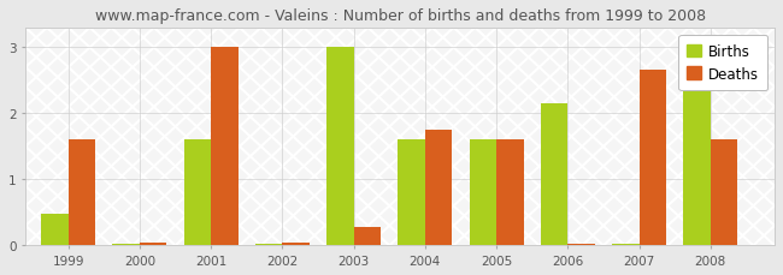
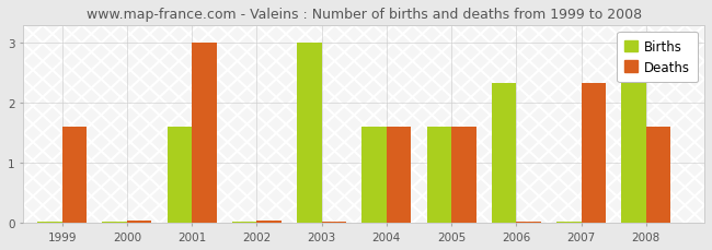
Births/1999: 0.48 -> 0.02
Deaths/2003: 0.28 -> 0.02
Deaths/2004: 1.76 -> 1.60
Births/2006: 2.16 -> 2.33
Deaths/2007: 2.66 -> 2.33
